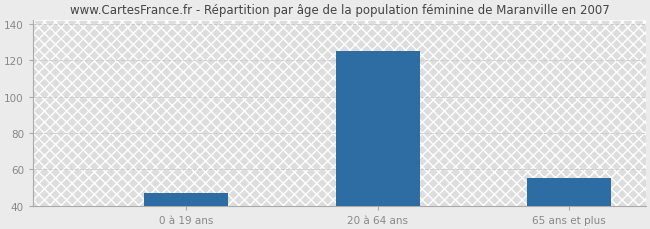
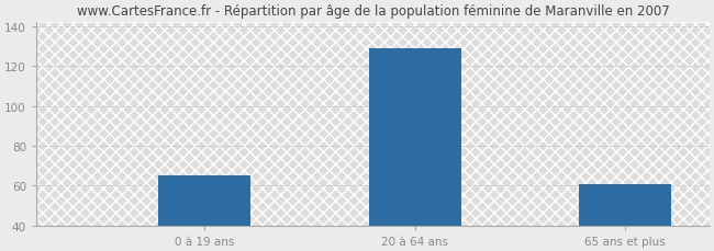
0 à 19 ans: 47 -> 65
20 à 64 ans: 125 -> 129
65 ans et plus: 55 -> 61
